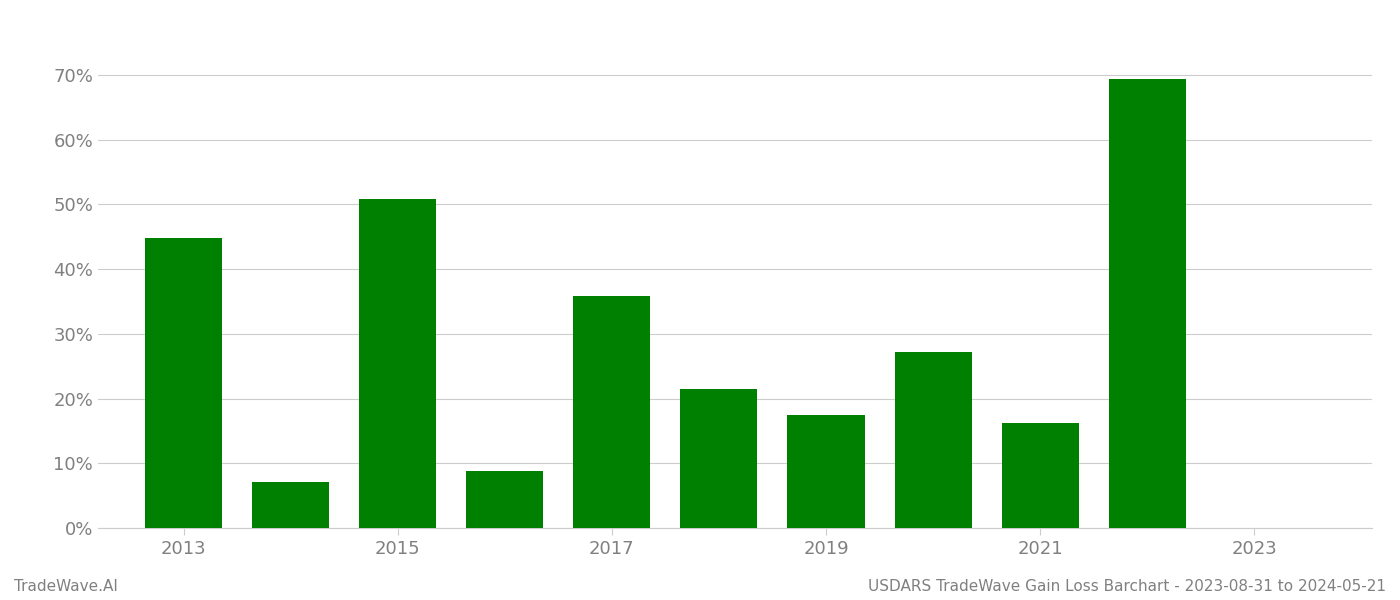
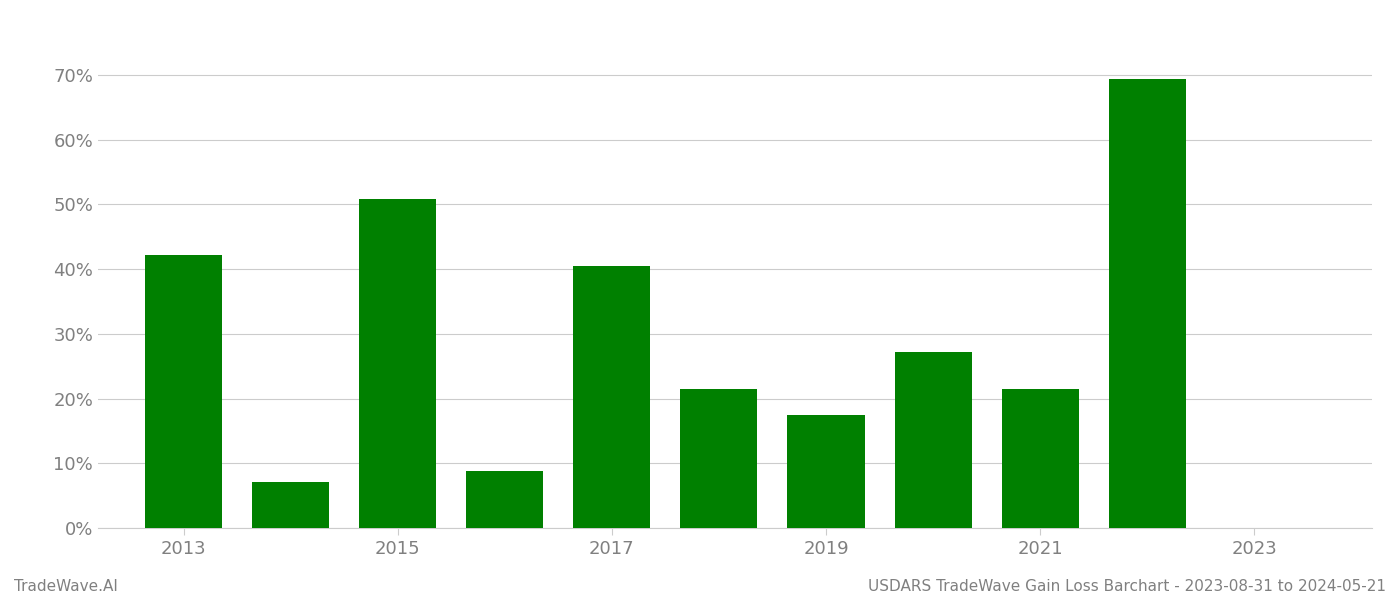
2013: 44.8% -> 42.2%
2017: 35.8% -> 40.4%
2021: 16.2% -> 21.5%
